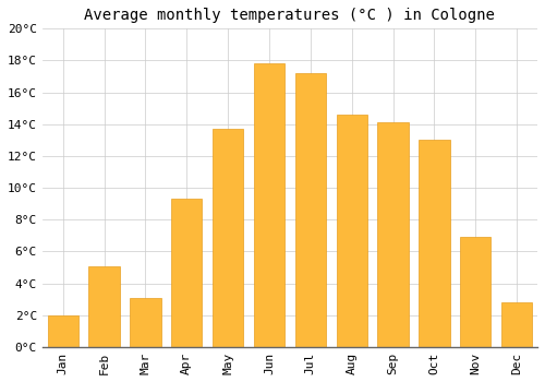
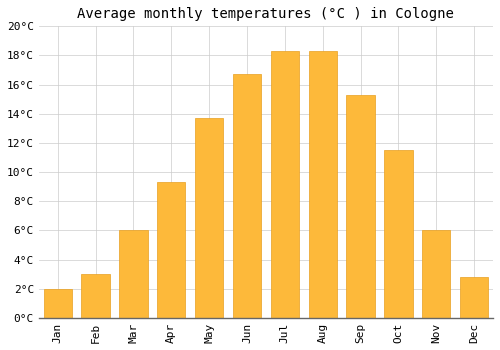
Feb: 5.1°C -> 3.0°C
Mar: 3.1°C -> 6.0°C
Jun: 17.8°C -> 16.7°C
Jul: 17.2°C -> 18.3°C
Aug: 14.6°C -> 18.3°C
Sep: 14.1°C -> 15.3°C
Oct: 13.0°C -> 11.5°C
Nov: 6.9°C -> 6.0°C
